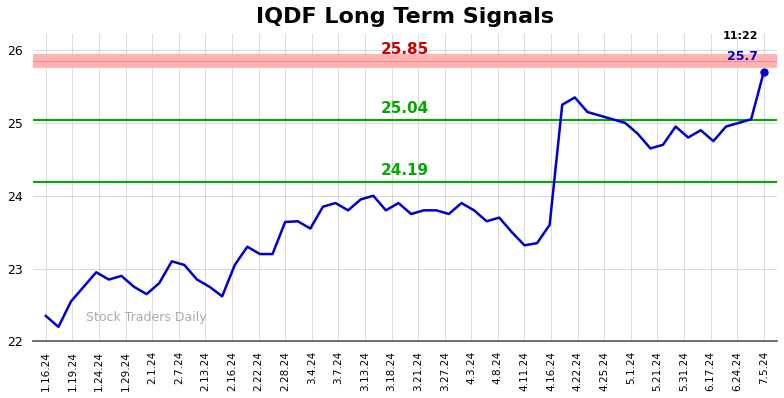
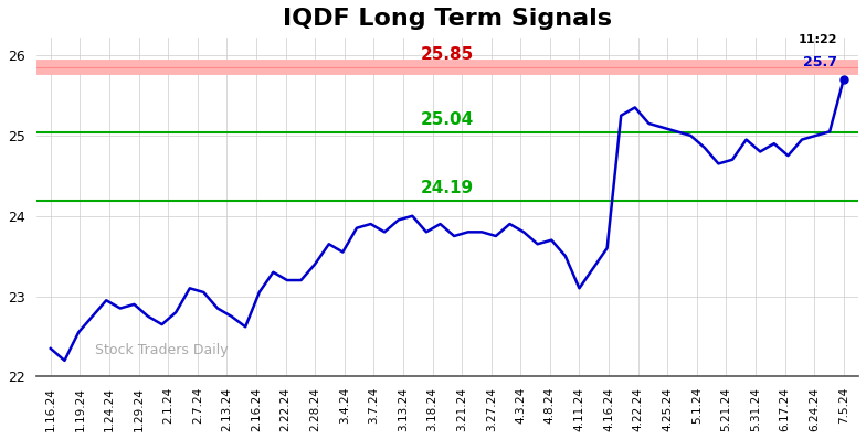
2.28.24: 23.64 -> 23.40
4.11.24: 23.32 -> 23.10
